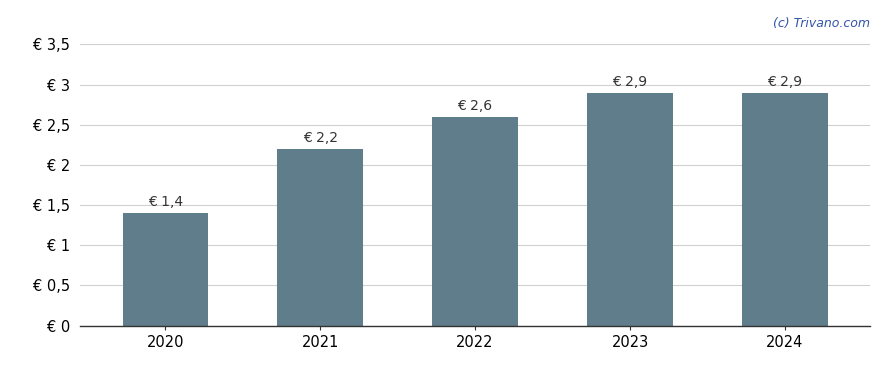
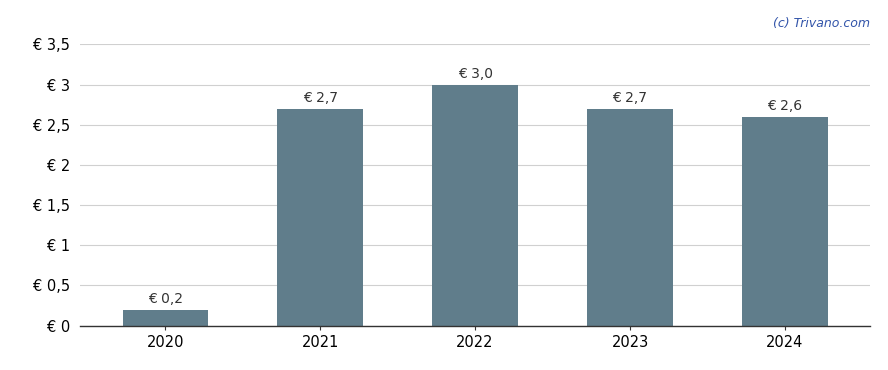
2020: 1,4 -> 0,2
2021: 2,2 -> 2,7
2022: 2,6 -> 3,0
2023: 2,9 -> 2,7
2024: 2,9 -> 2,6
